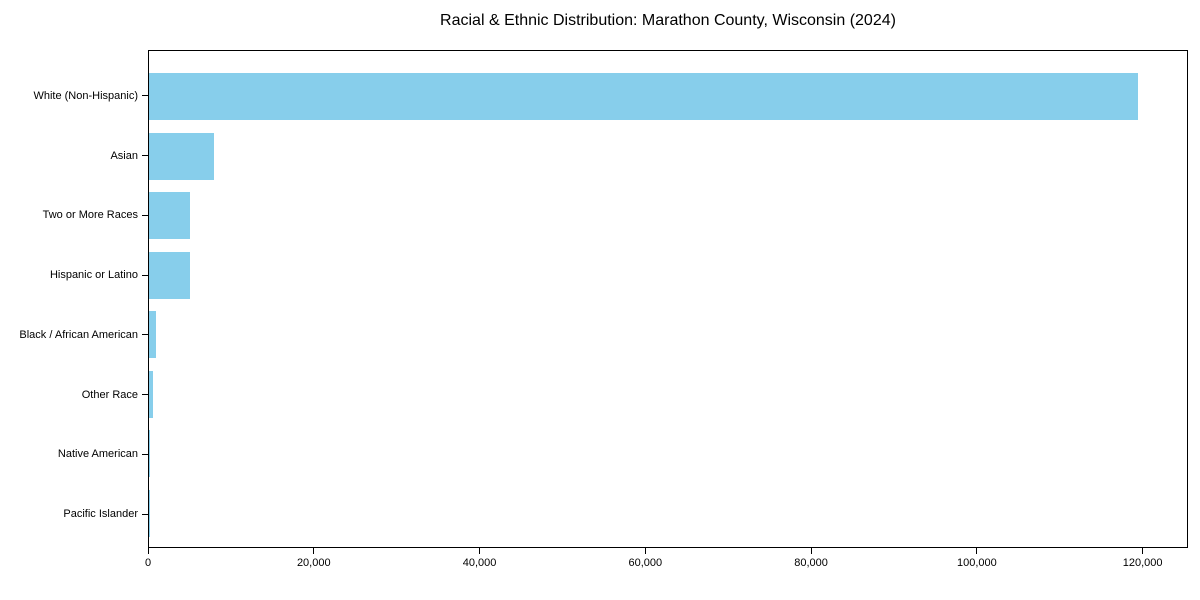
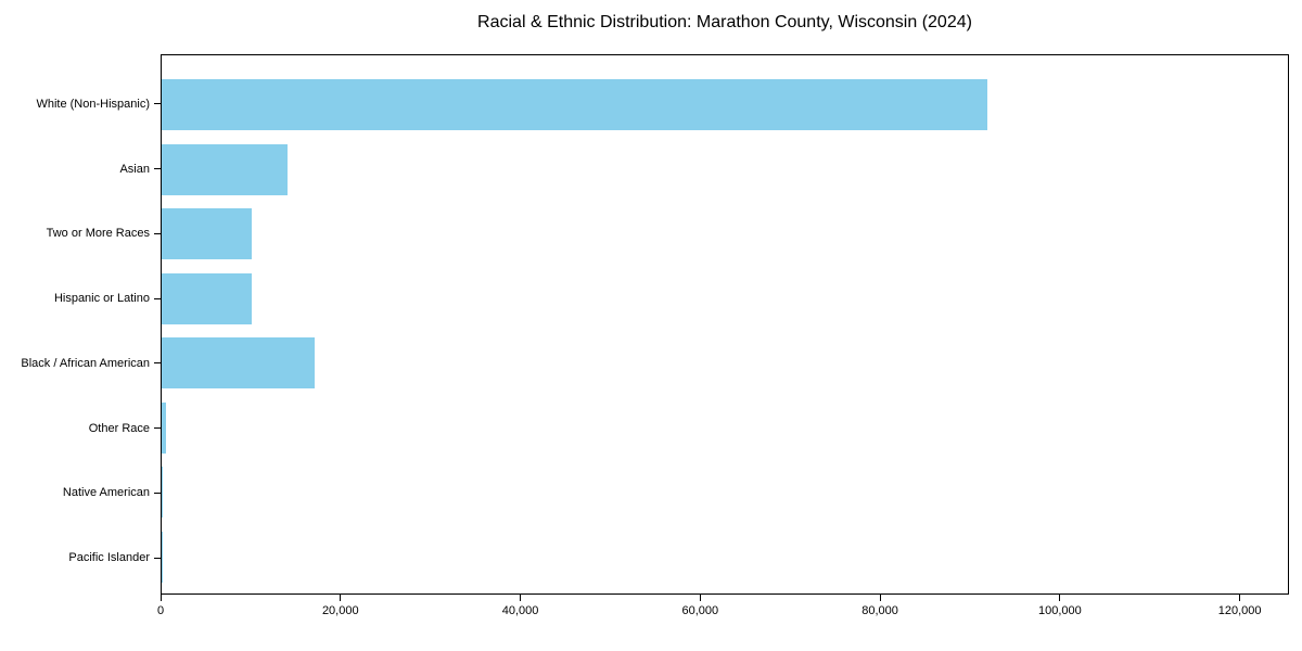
White (Non-Hispanic): 120000 -> 92000
Asian: 8000 -> 14000
Two or More Races: 5000 -> 10000
Hispanic or Latino: 5000 -> 10000
Black / African American: 1000 -> 17000
